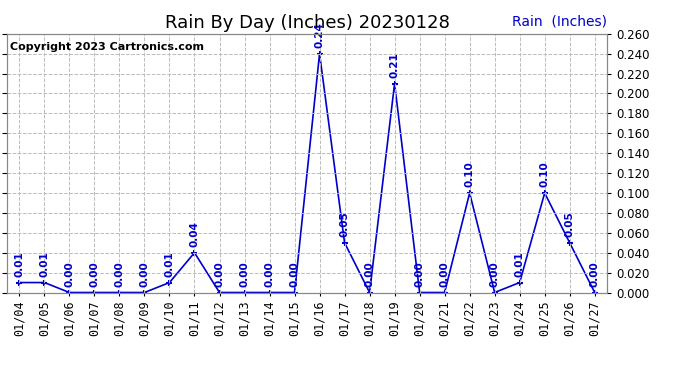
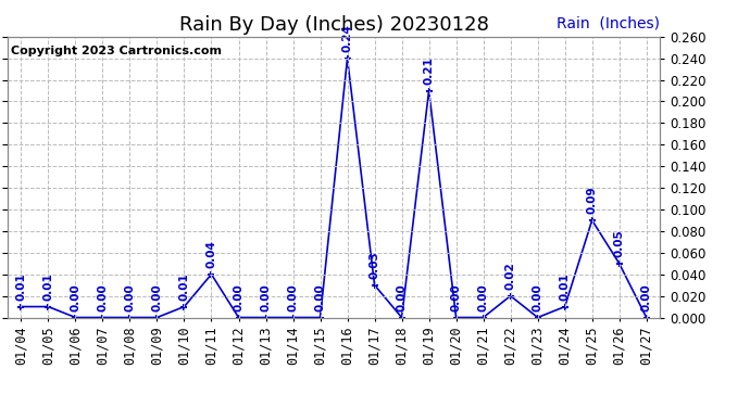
01/17: 0.05 -> 0.03
01/22: 0.10 -> 0.02
01/25: 0.10 -> 0.09
